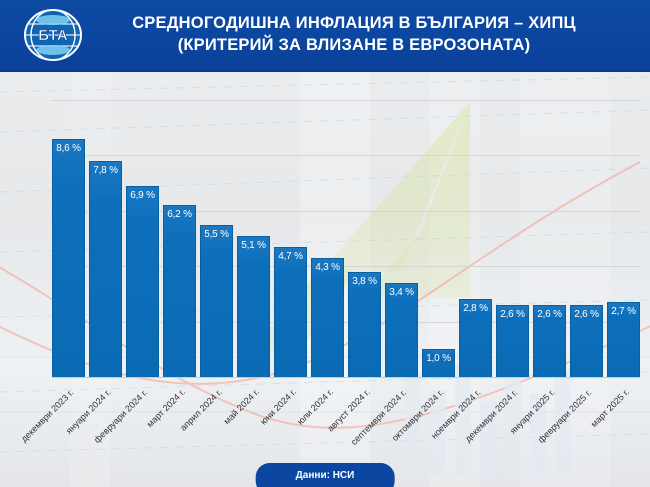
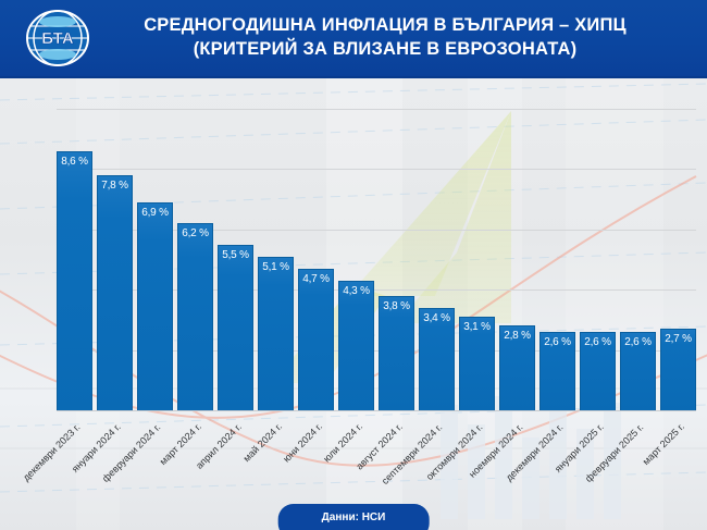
октомври 2024 г.: 1,0 -> 3,1
